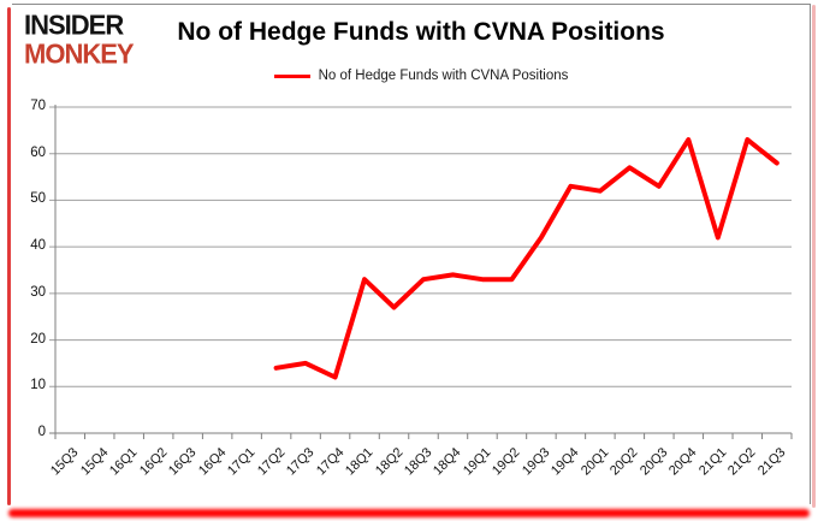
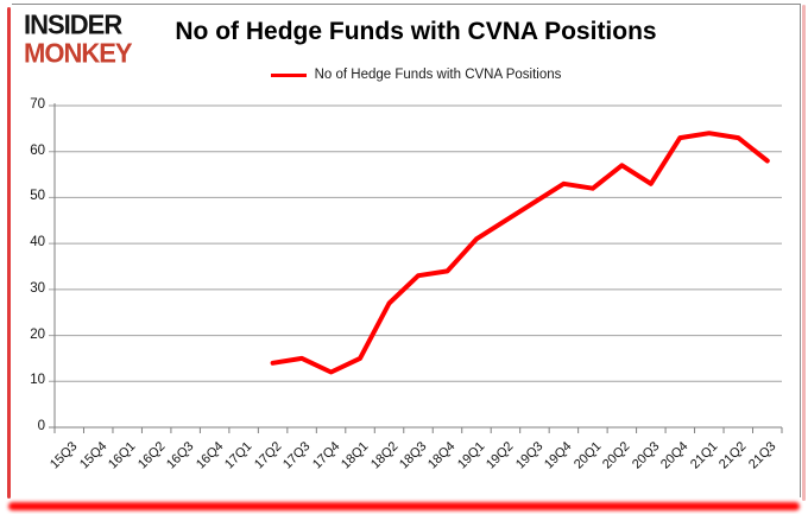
18Q1: 33 -> 15
19Q1: 33 -> 41
19Q2: 33 -> 45
19Q3: 42 -> 49
21Q1: 42 -> 64
